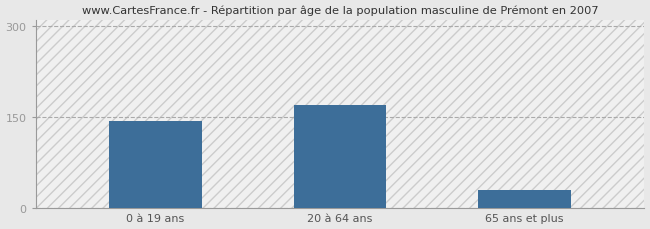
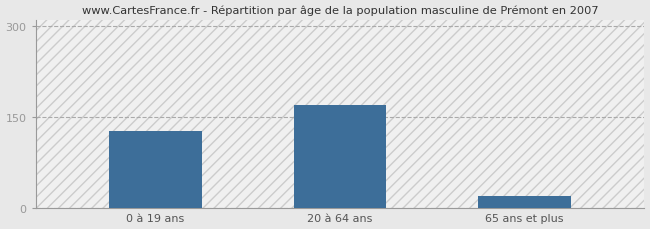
0 à 19 ans: 144 -> 127
65 ans et plus: 30 -> 20
